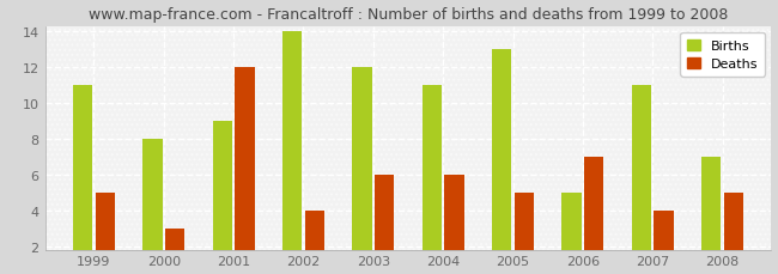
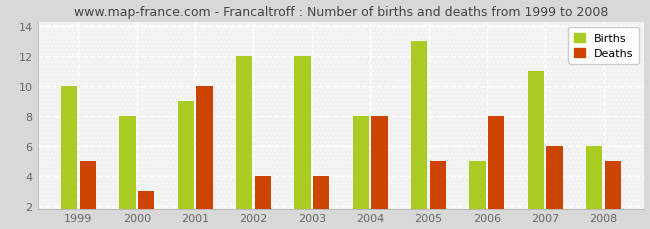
Births/1999: 11 -> 10
Deaths/2001: 12 -> 10
Births/2002: 14 -> 12
Deaths/2003: 6 -> 4
Births/2004: 11 -> 8
Deaths/2004: 6 -> 8
Deaths/2006: 7 -> 8
Deaths/2007: 4 -> 6
Births/2008: 7 -> 6
